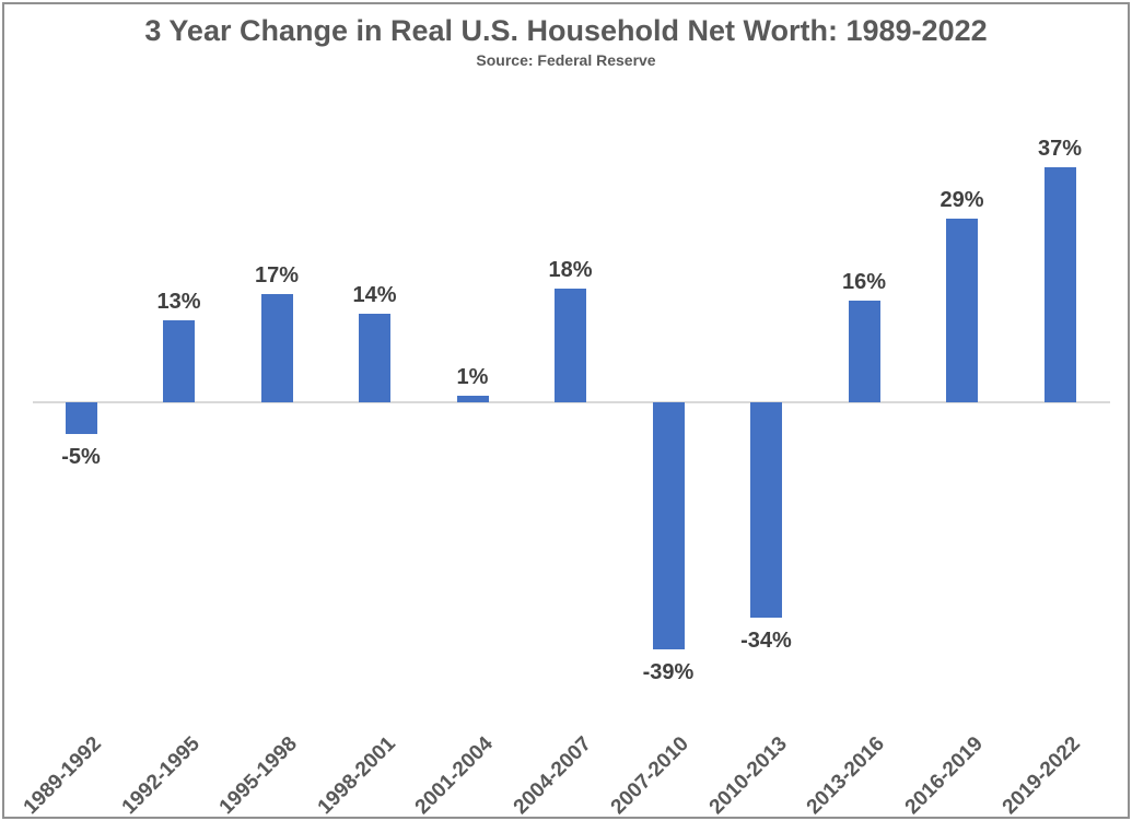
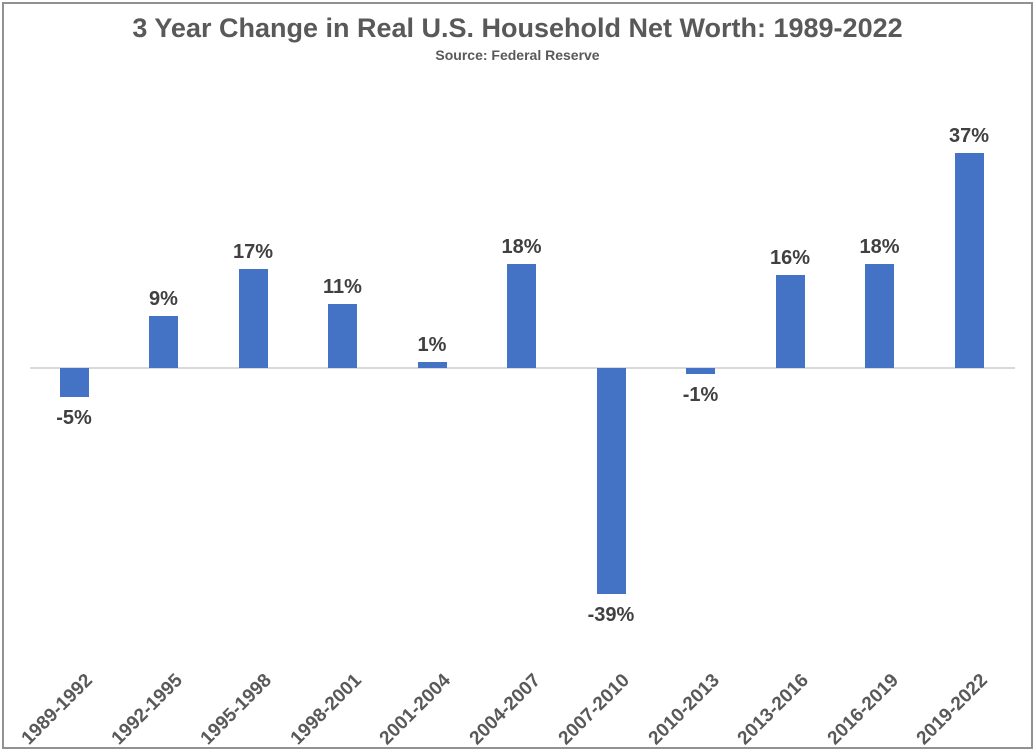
1992-1995: 13% -> 9%
1998-2001: 14% -> 11%
2010-2013: -34% -> -1%
2016-2019: 29% -> 18%
